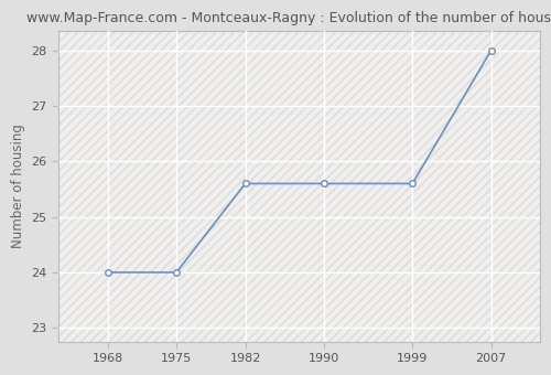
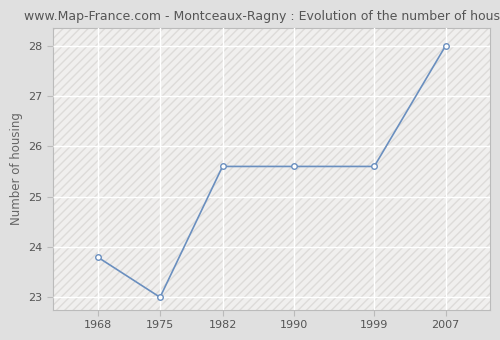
1968: 24.0 -> 23.8
1975: 24.0 -> 23.0
